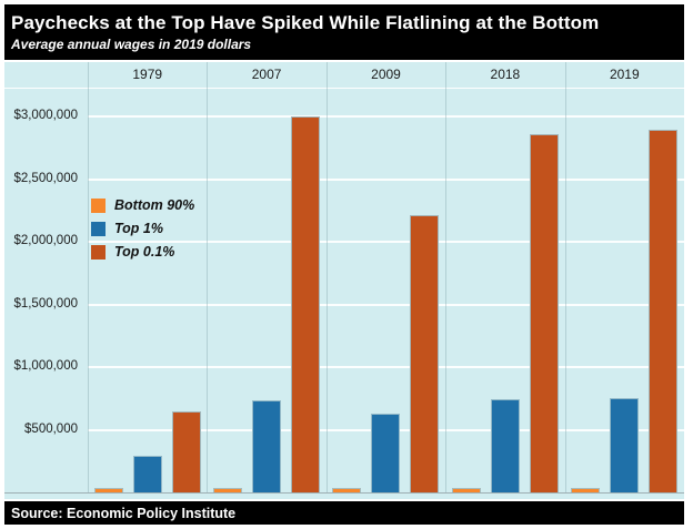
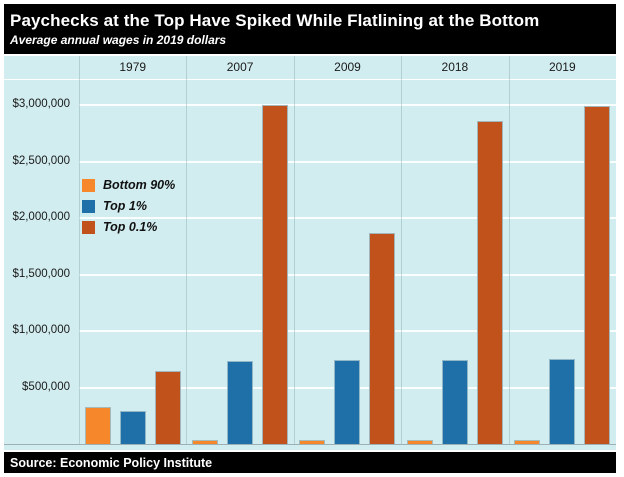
Bottom 90%/1979: $30000 -> $330000
Top 1%/2009: $630000 -> $740000
Top 0.1%/2009: $2210000 -> $1870000
Top 0.1%/2019: $2890000 -> $2990000
